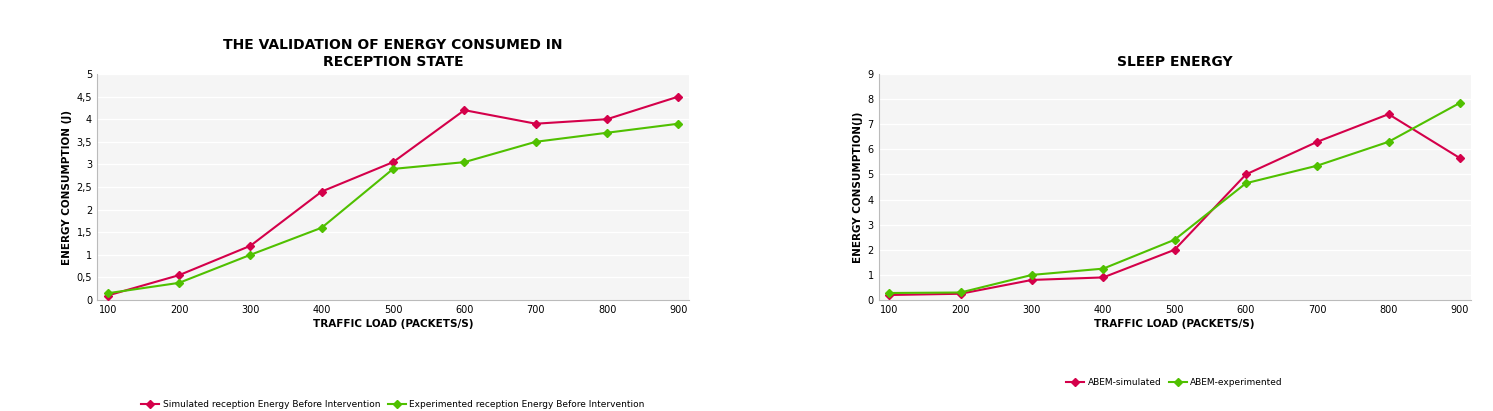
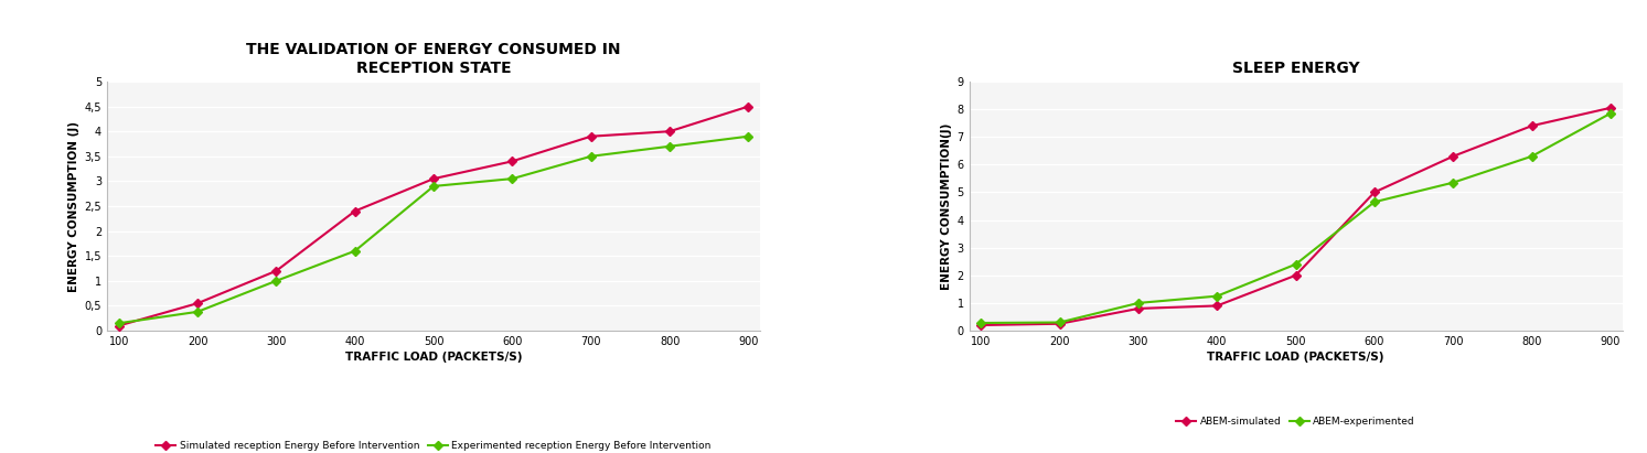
THE VALIDATION OF ENERGY CONSUMED IN RECEPTION STATE/Simulated reception Energy Before Intervention/600: 4,20 -> 3,40
SLEEP ENERGY/ABEM-simulated/900: 5.65 -> 8.05
